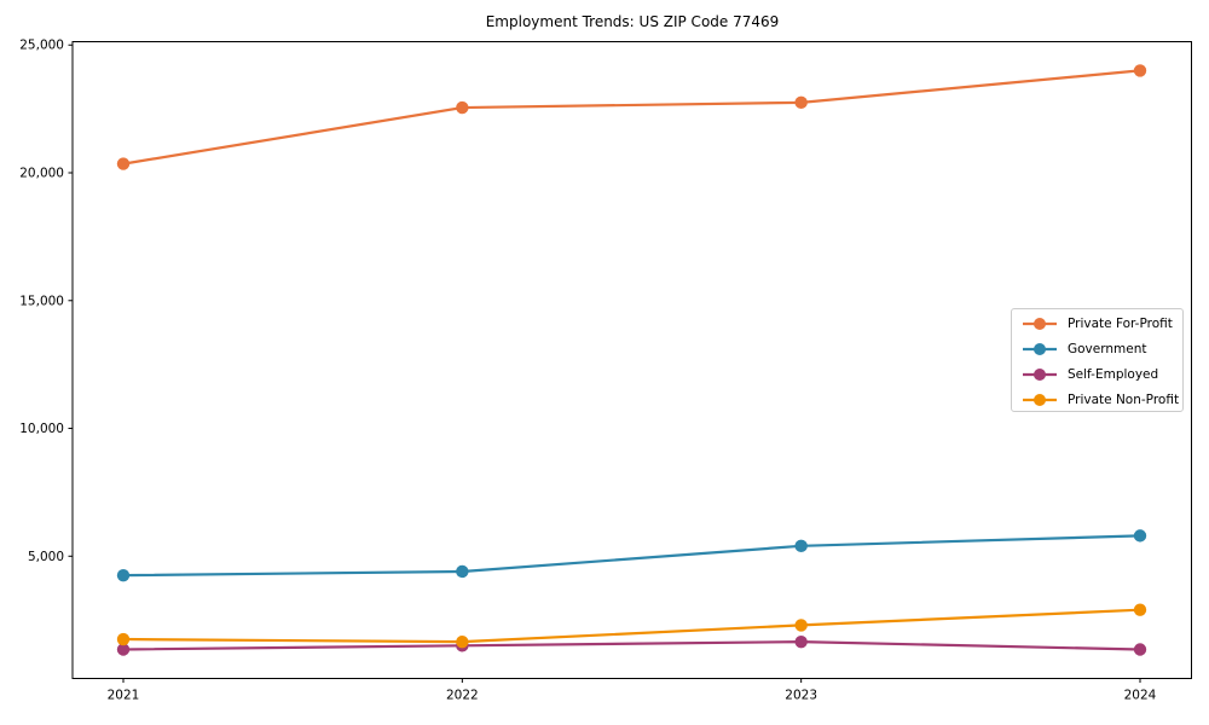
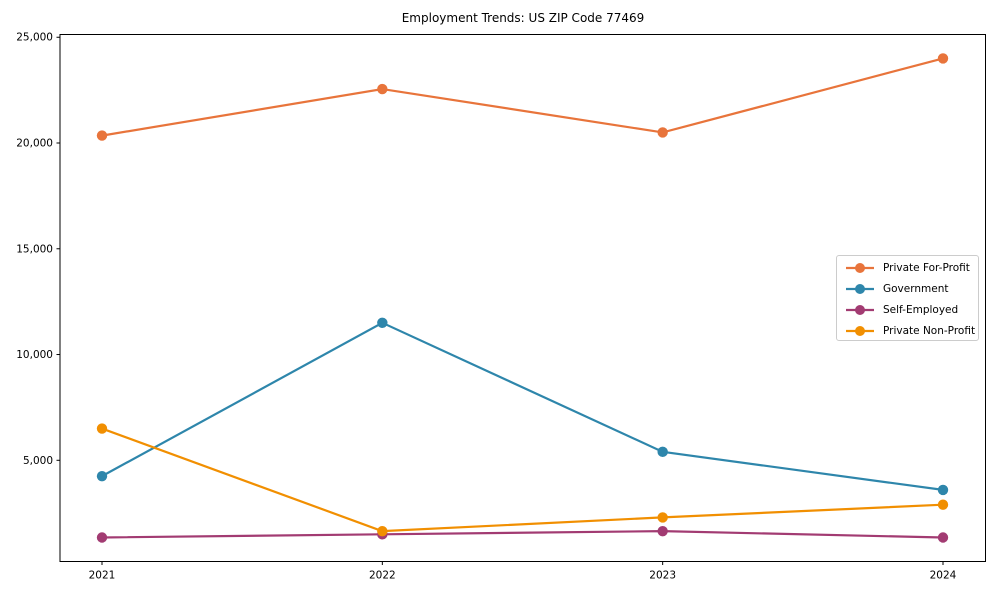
Private Non-Profit/2021: 1800 -> 6500
Government/2022: 4400 -> 11500
Private For-Profit/2023: 22800 -> 20500
Government/2024: 5800 -> 3600
